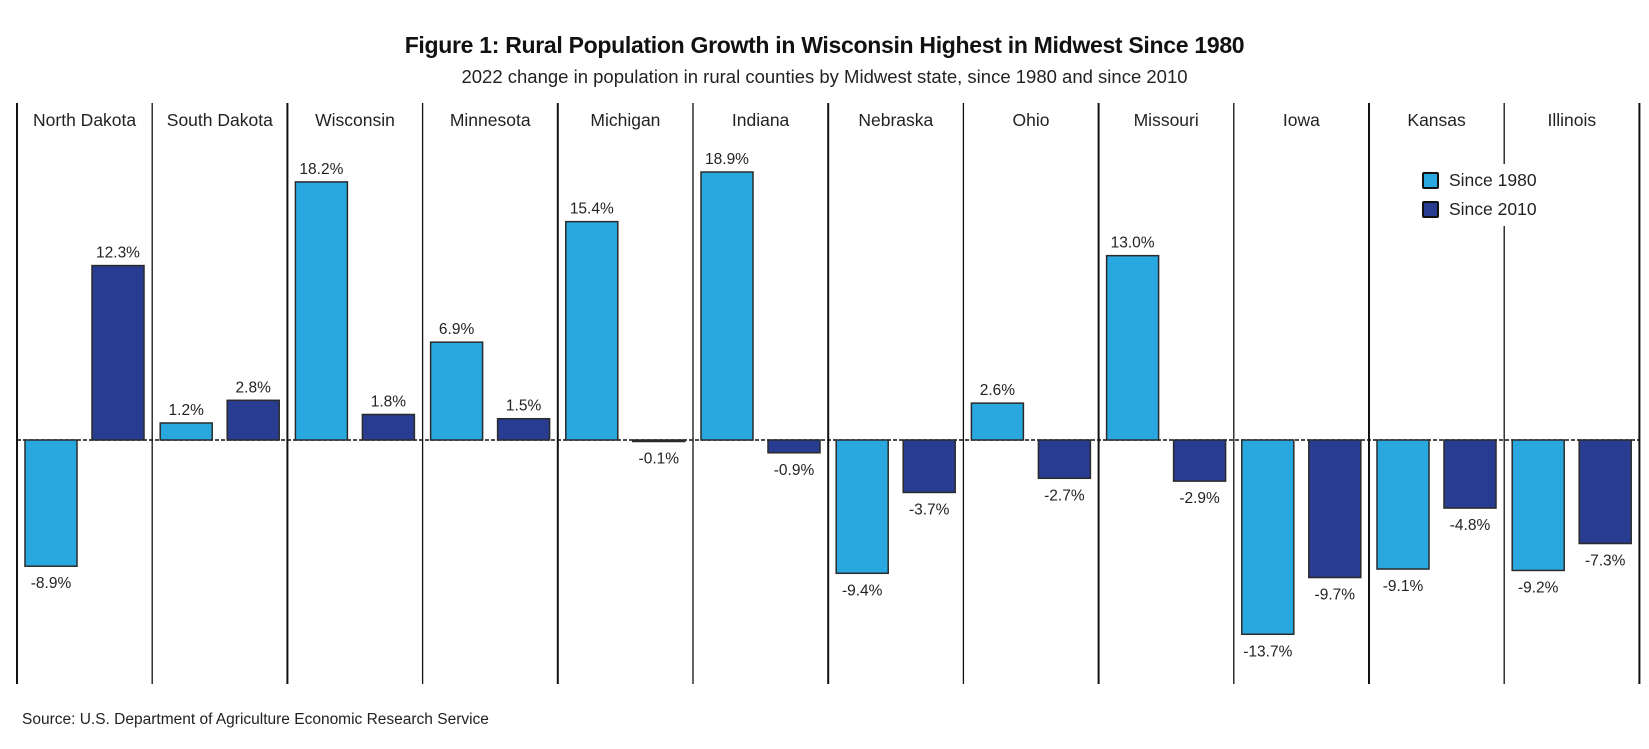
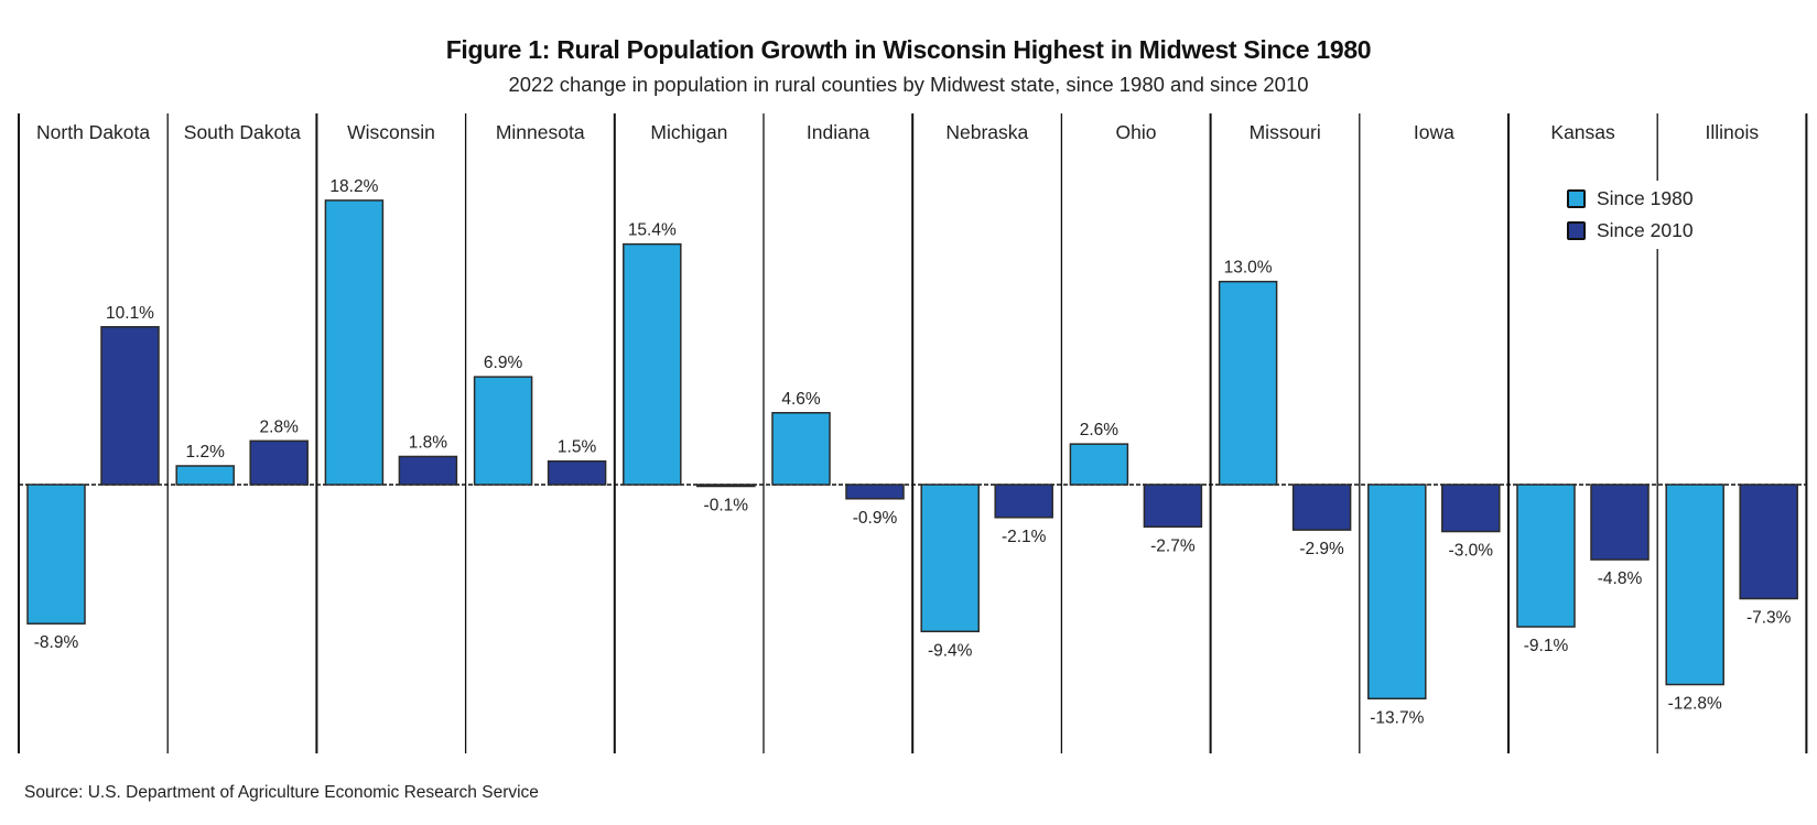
Since 2010/North Dakota: 12.3% -> 10.1%
Since 1980/Indiana: 18.9% -> 4.6%
Since 2010/Nebraska: -3.7% -> -2.1%
Since 2010/Iowa: -9.7% -> -3.0%
Since 1980/Illinois: -9.2% -> -12.8%
